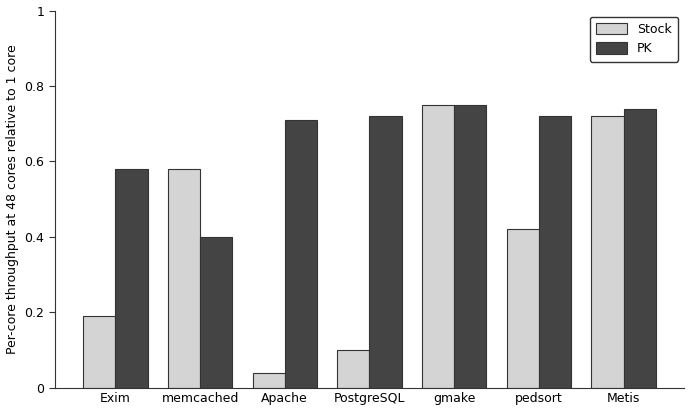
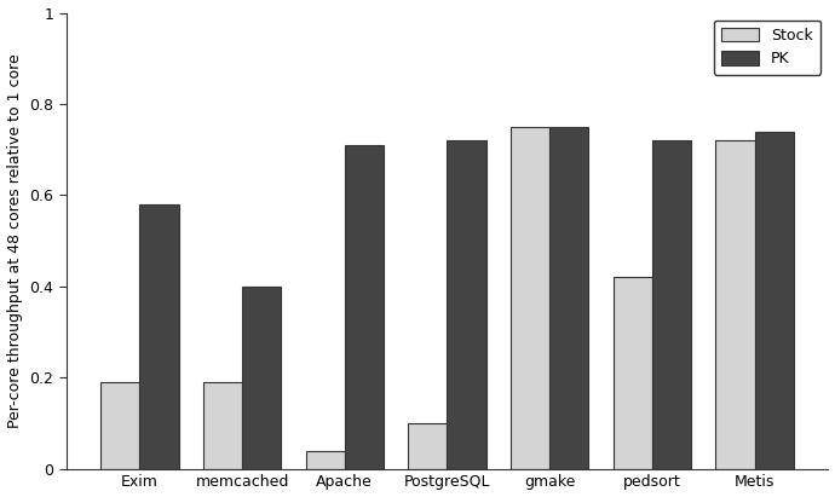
Stock/memcached: 0.58 -> 0.19
